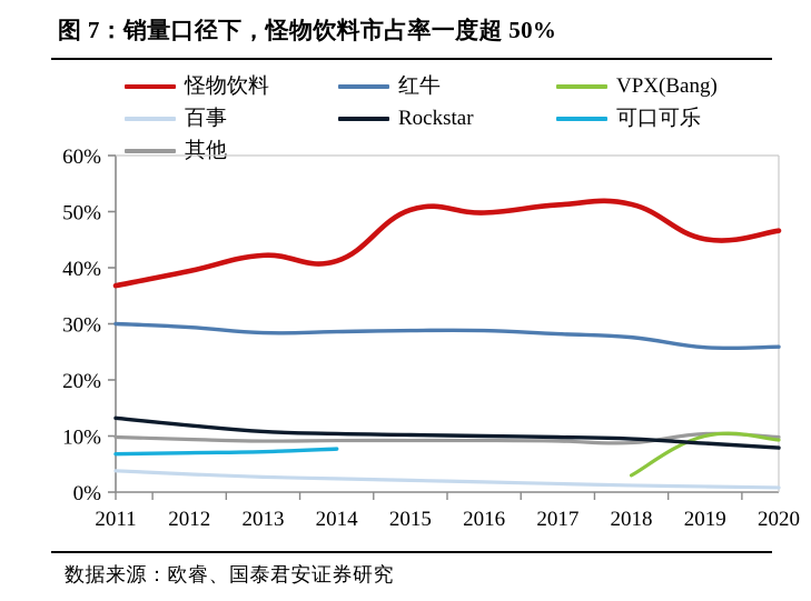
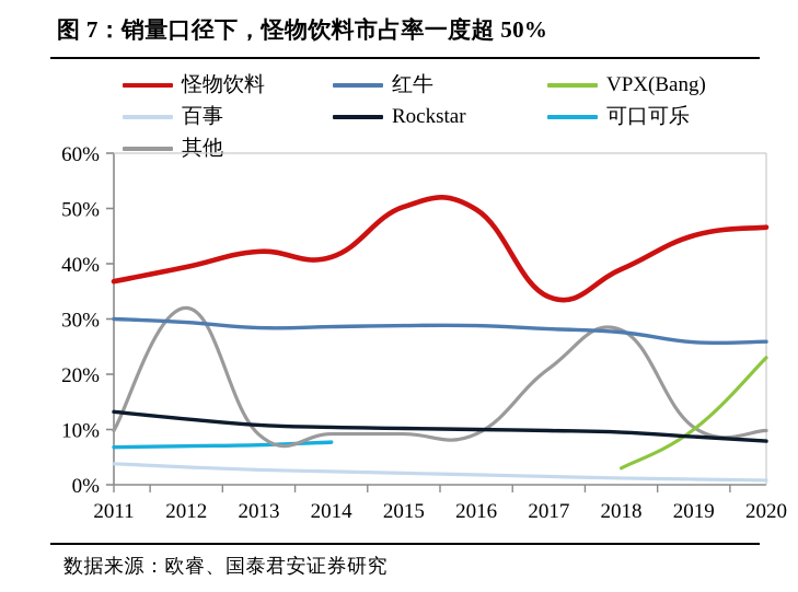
其他/2012: 9% -> 32%
怪物饮料/2017: 51% -> 34%
其他/2017: 9% -> 21%
怪物饮料/2018: 51% -> 39%
其他/2018: 9% -> 28%
VPX(Bang)/2020: 9% -> 23%
